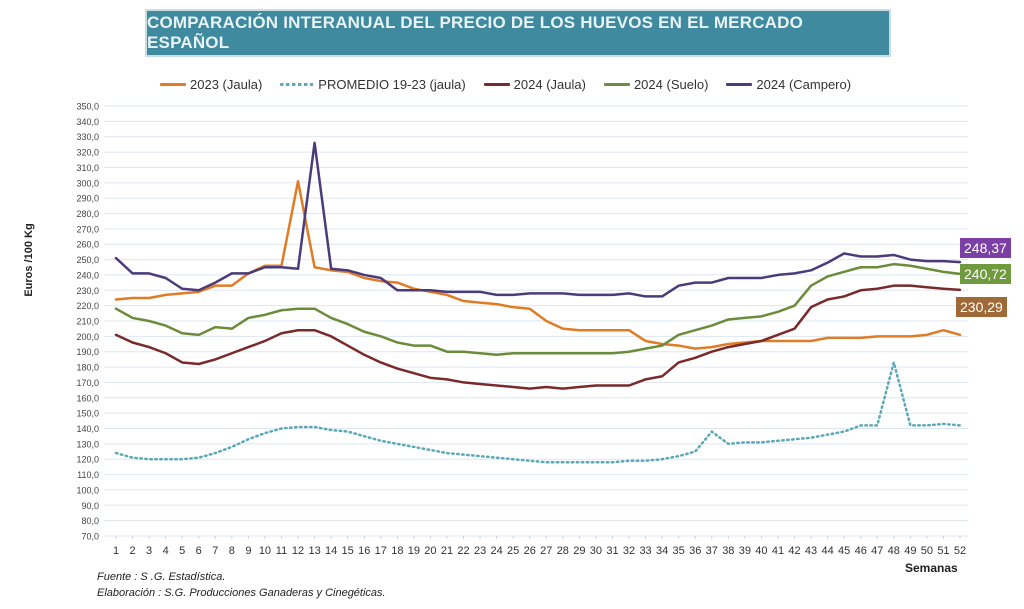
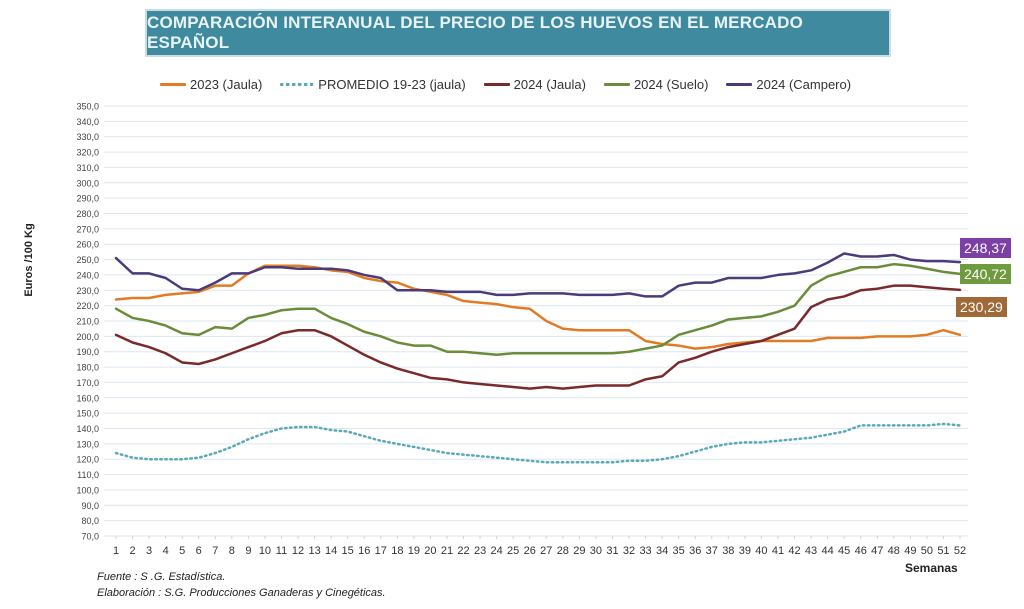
2023 (Jaula)/12: 301 -> 246
2024 (Campero)/13: 326 -> 244
PROMEDIO 19-23 (jaula)/37: 138 -> 128
PROMEDIO 19-23 (jaula)/48: 183 -> 142
